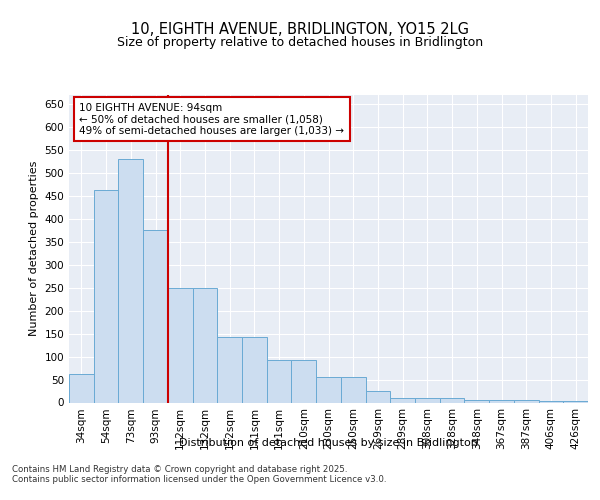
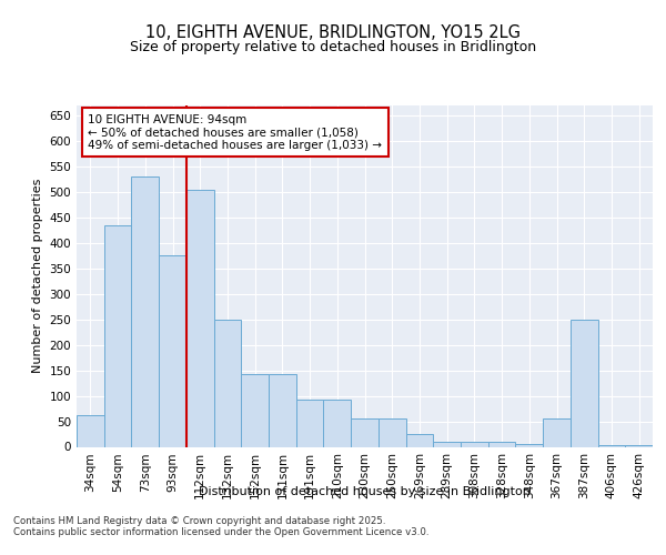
54sqm: 463 -> 435
112sqm: 250 -> 505
367sqm: 5 -> 55
387sqm: 5 -> 250
